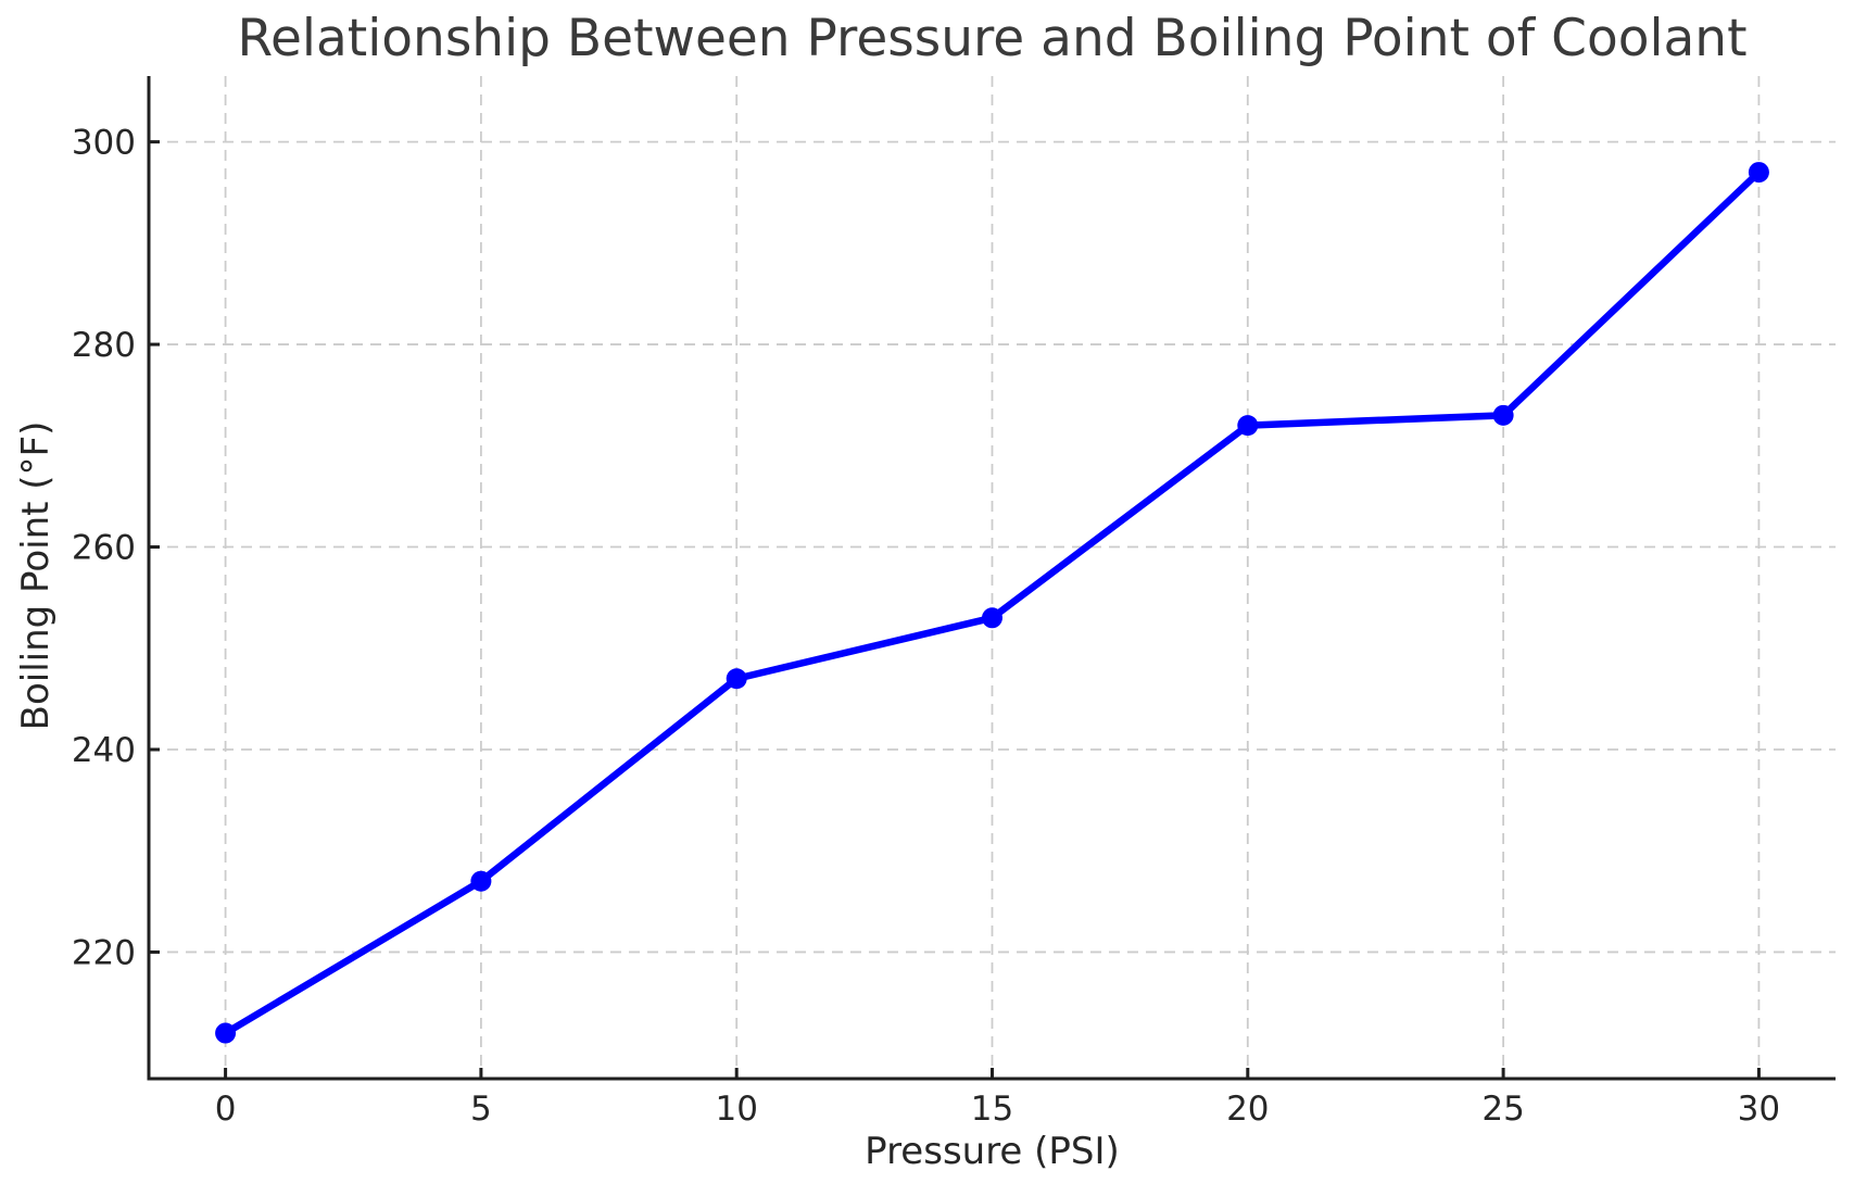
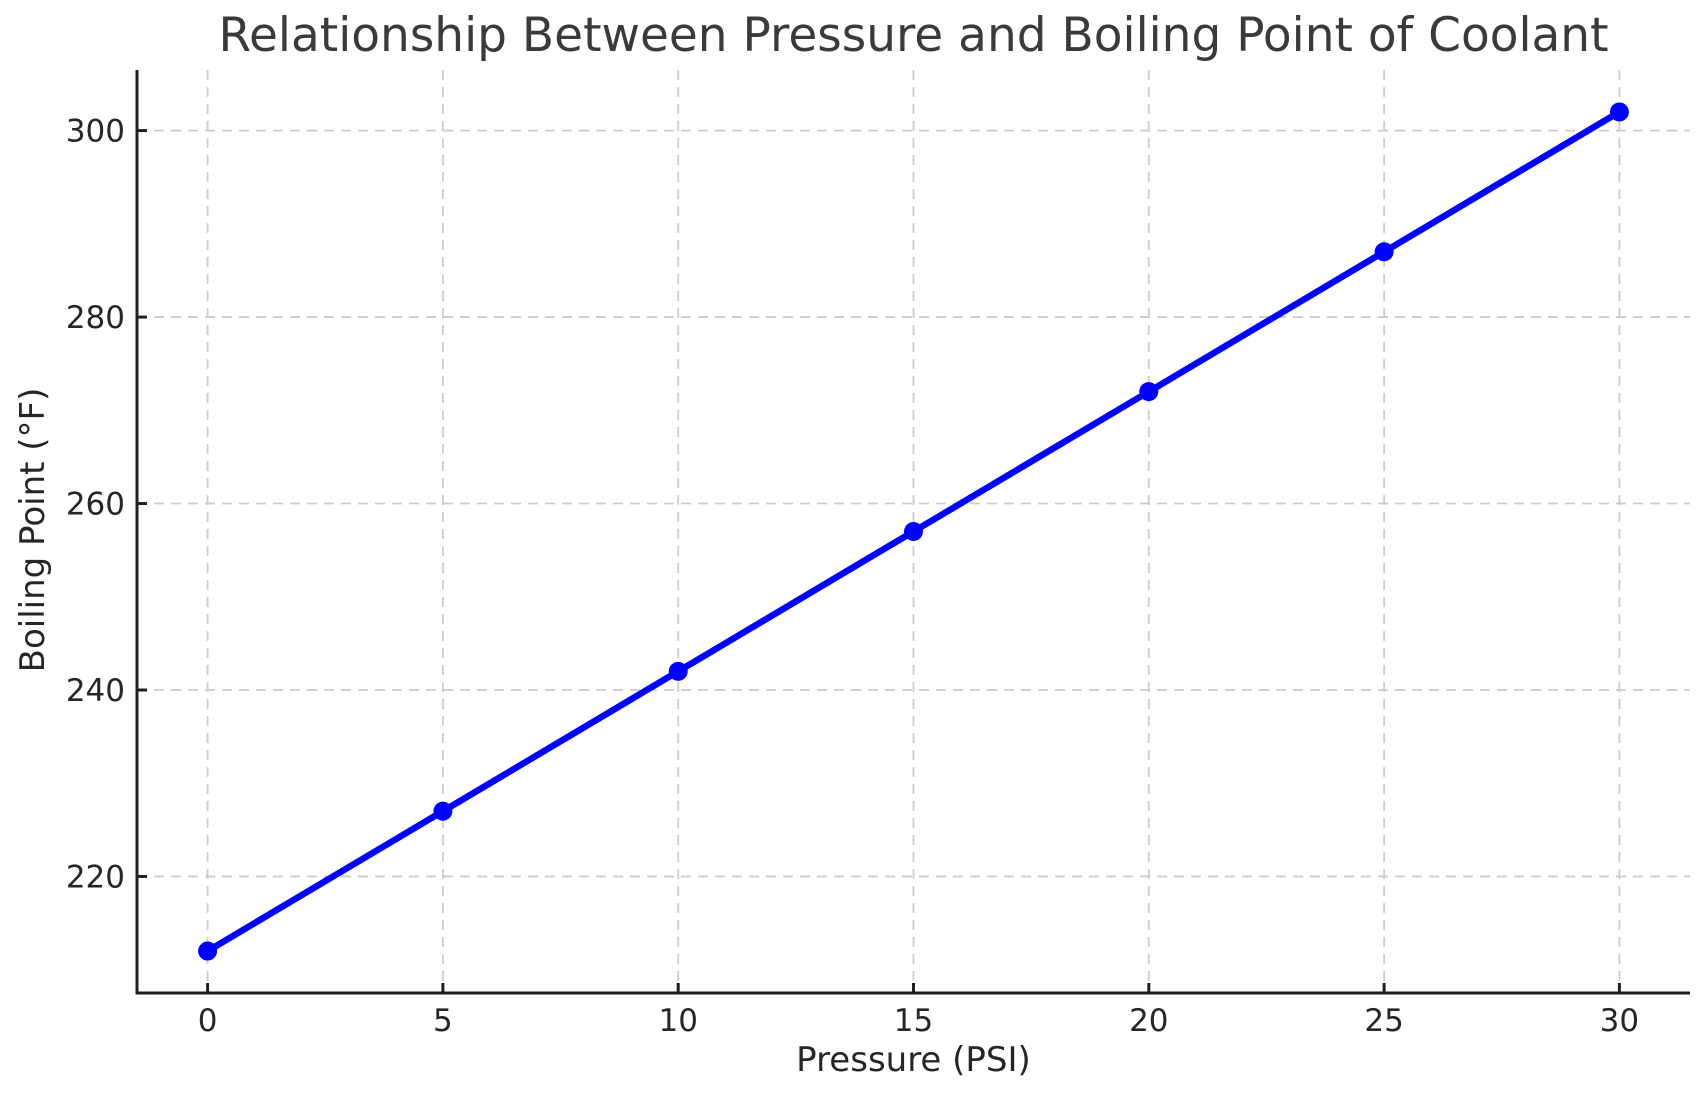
10: 247 -> 242
15: 253 -> 257
25: 273 -> 287
30: 297 -> 302
